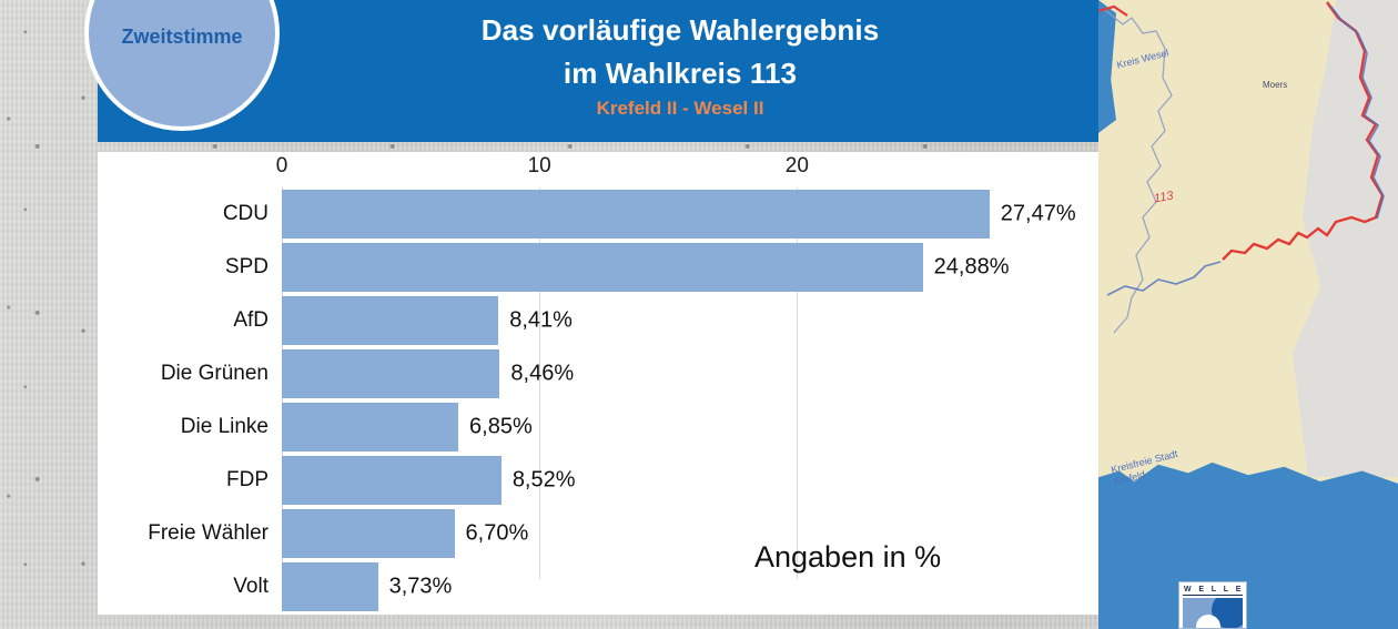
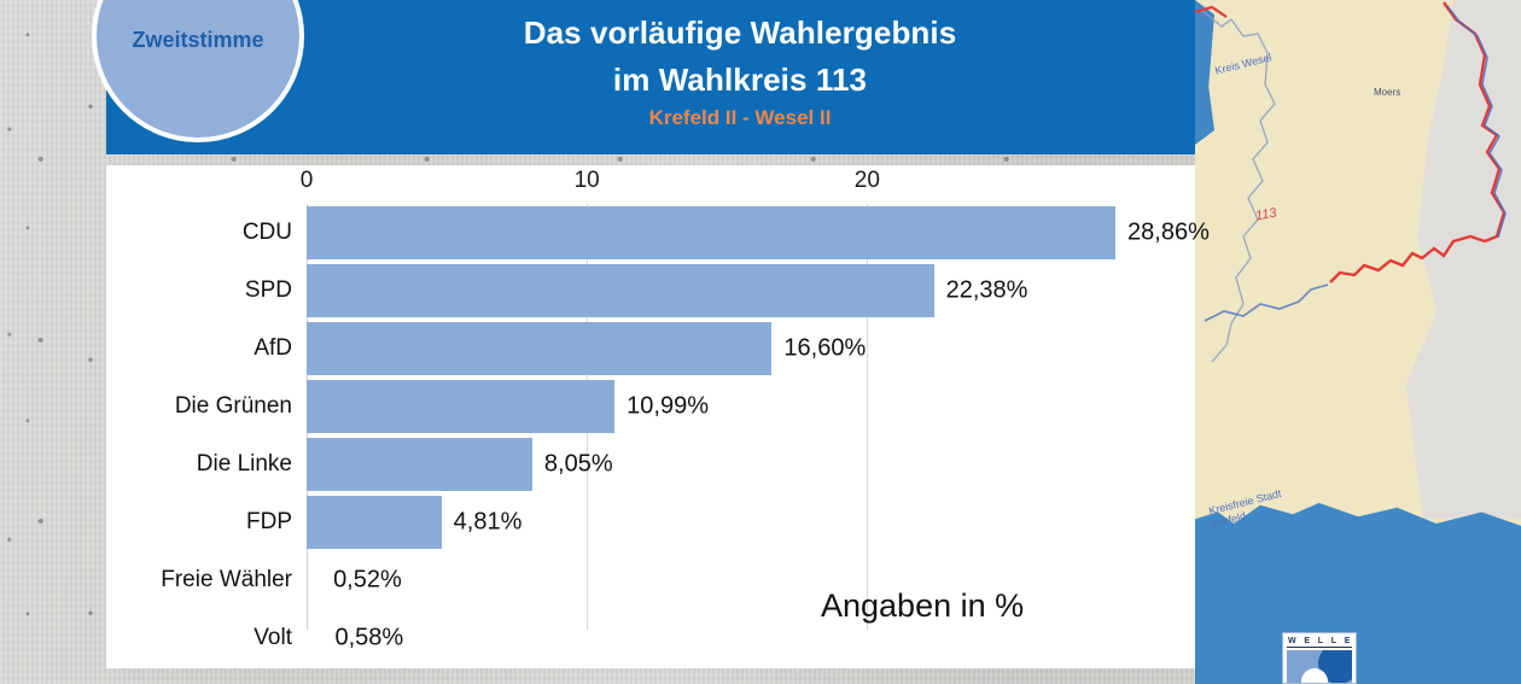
CDU: 27,47% -> 28,86%
SPD: 24,88% -> 22,38%
AfD: 8,41% -> 16,60%
Die Grünen: 8,46% -> 10,99%
Die Linke: 6,85% -> 8,05%
FDP: 8,52% -> 4,81%
Freie Wähler: 6,70% -> 0,52%
Volt: 3,73% -> 0,58%
